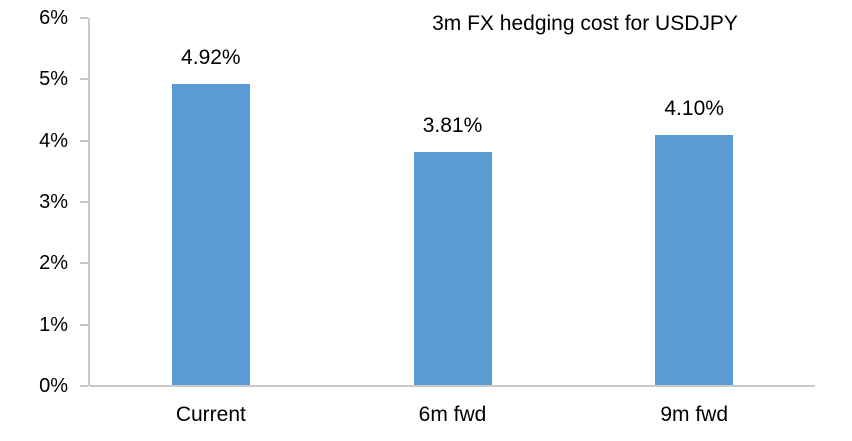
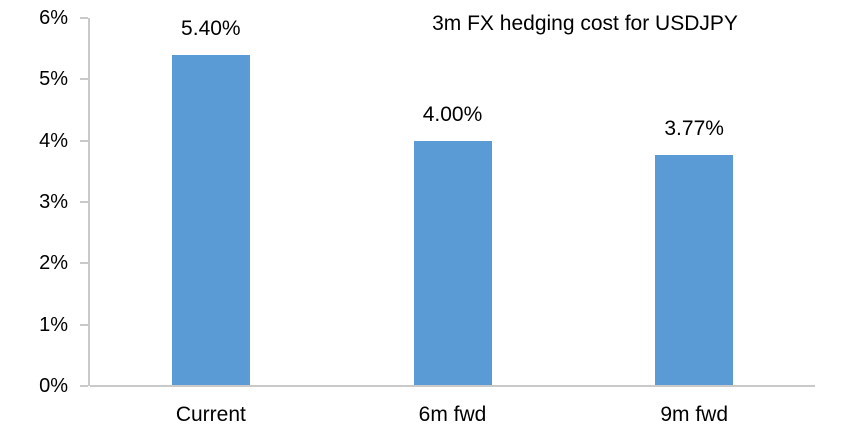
Current: 4.92% -> 5.40%
6m fwd: 3.81% -> 4.00%
9m fwd: 4.10% -> 3.77%
